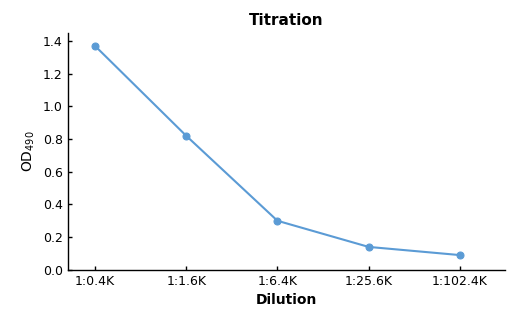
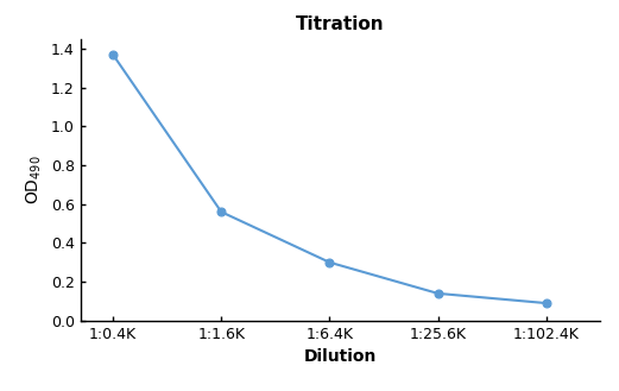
1:1.6K: 0.82 -> 0.56
